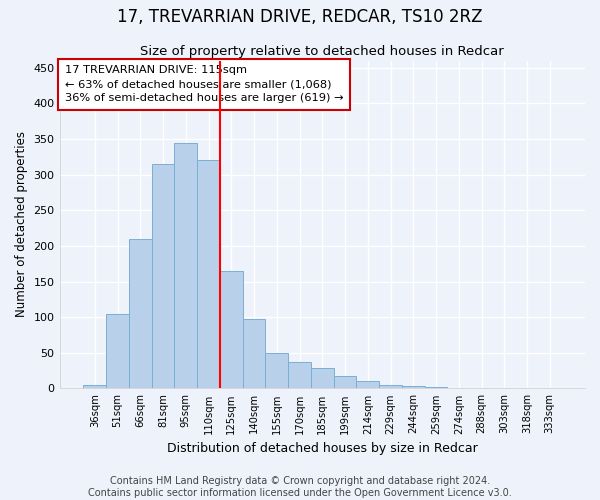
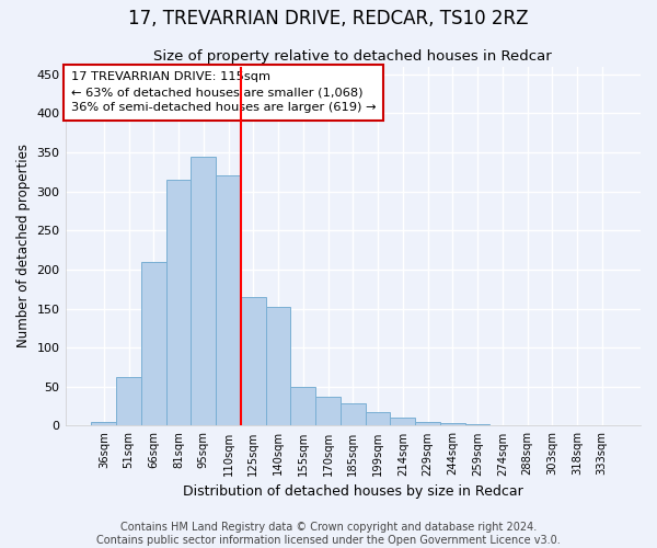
51sqm: 105 -> 62
140sqm: 97 -> 152
